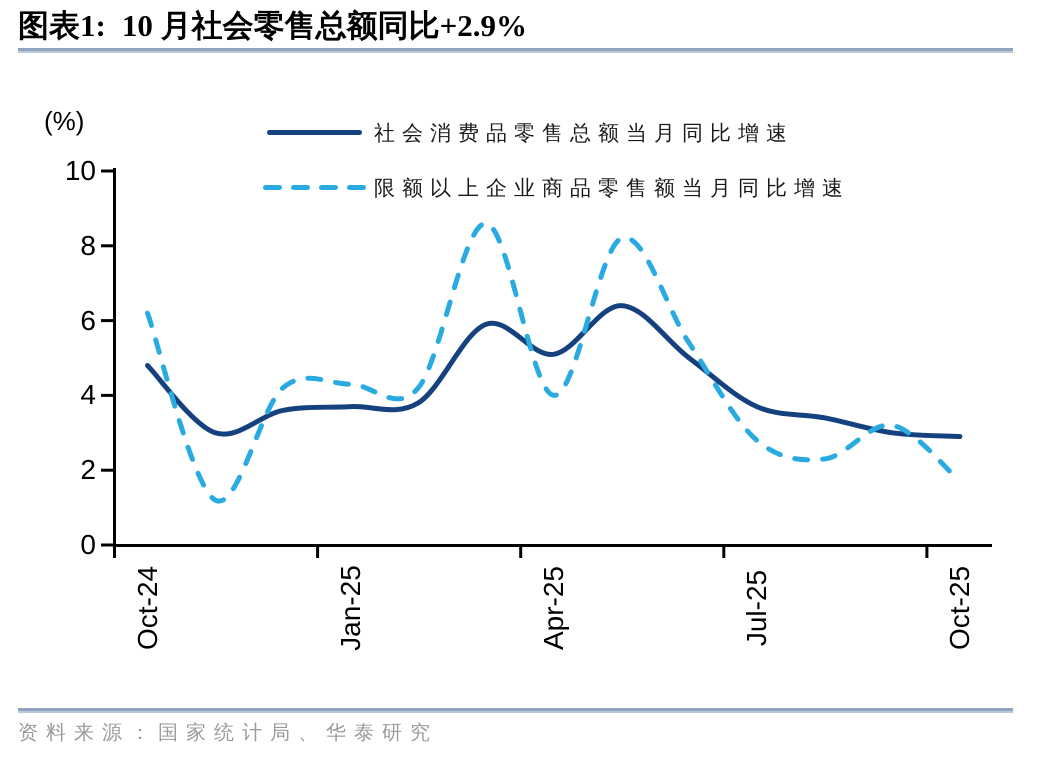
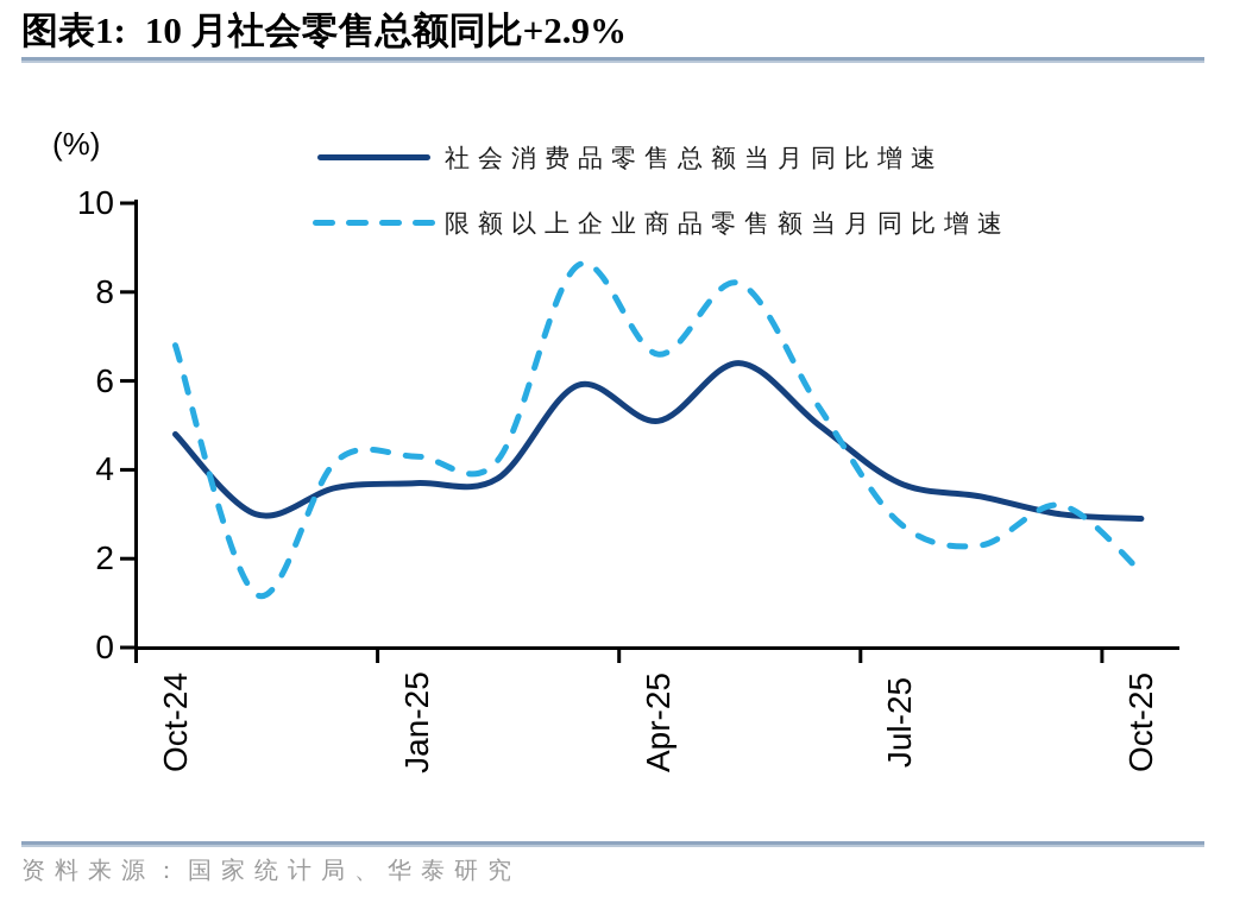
限额以上企业商品零售额当月同比增速/Oct-24: 6.2 -> 6.8
限额以上企业商品零售额当月同比增速/Apr-25: 4.0 -> 6.6
